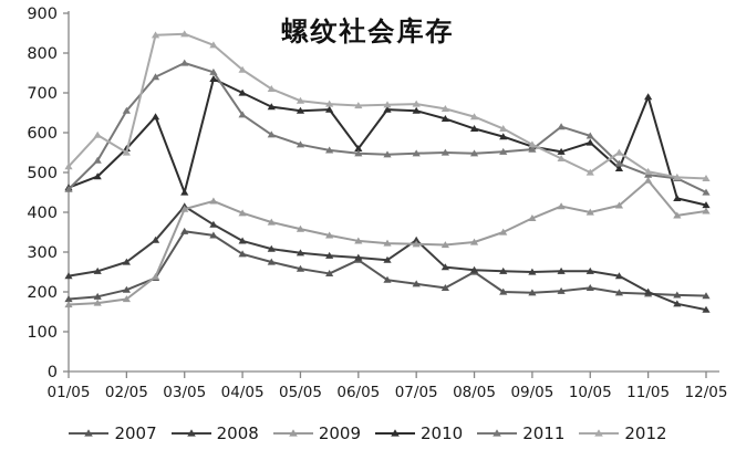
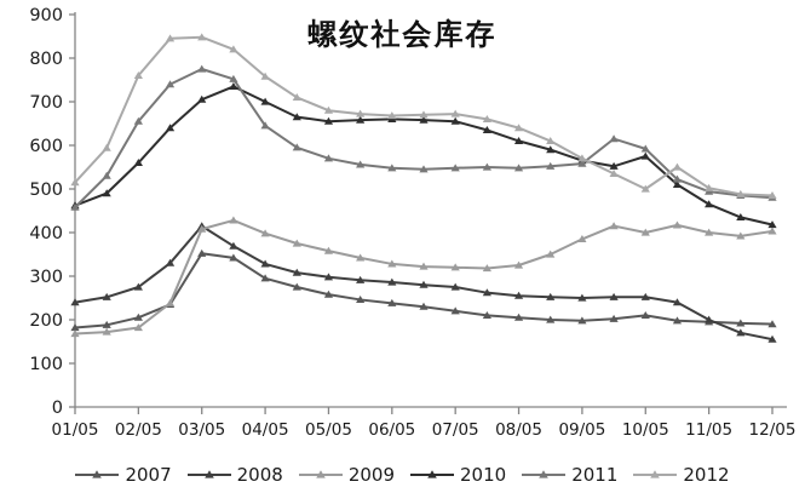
2012/02/05: 550 -> 760
2010/03/05: 450 -> 700
2007/06/05: 280 -> 240
2010/06/05: 560 -> 660
2008/07/05: 330 -> 280
2007/08/05: 250 -> 200
2009/11/05: 480 -> 400
2010/11/05: 690 -> 460
2011/12/05: 450 -> 480
